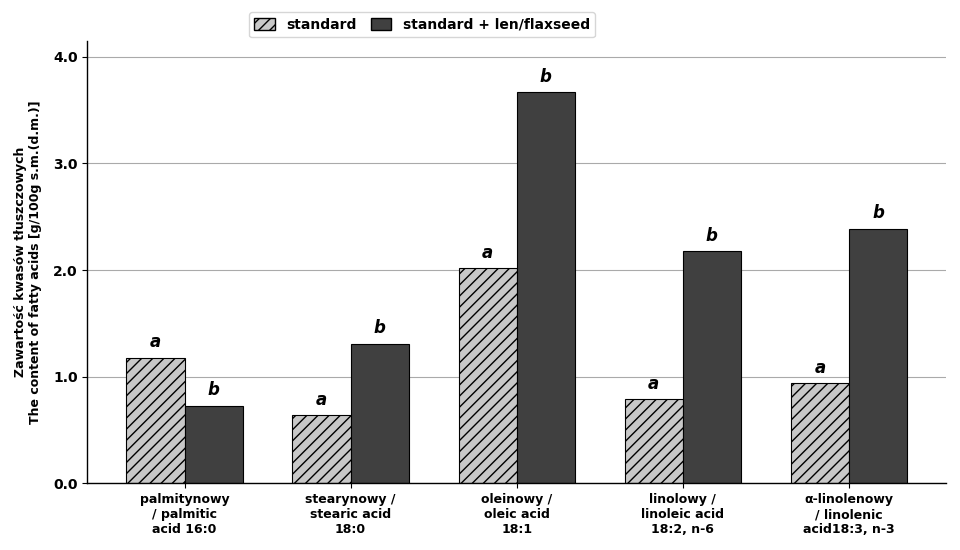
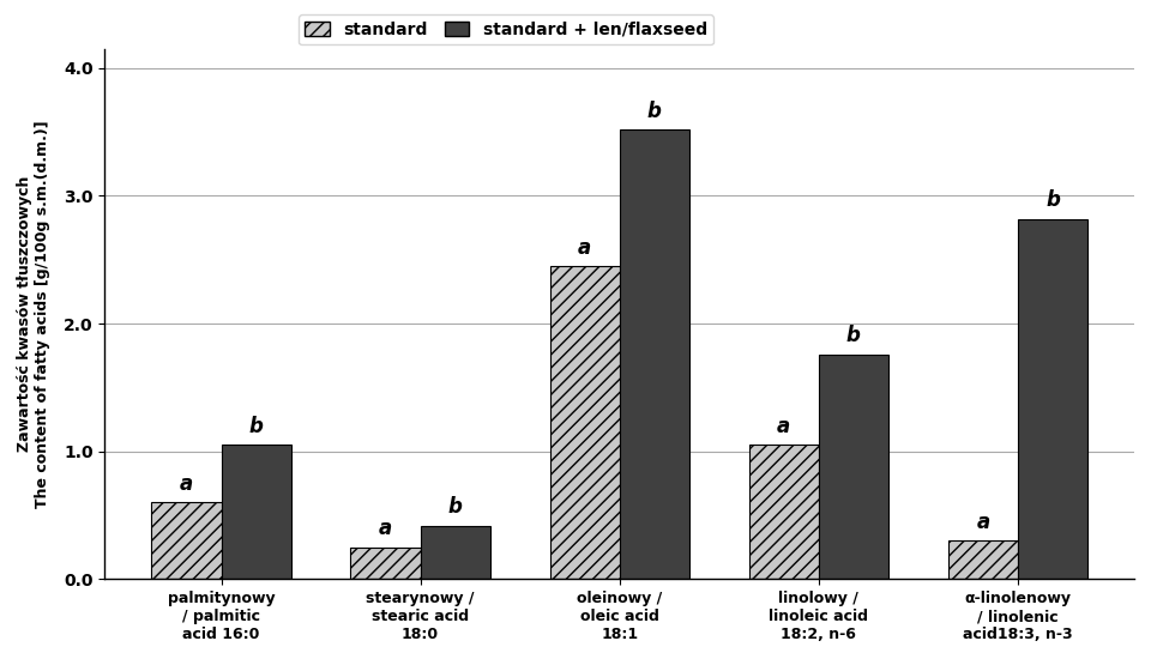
standard/palmitynowy / palmitic acid 16:0: 1.18 -> 0.60
standard + len/flaxseed/palmitynowy / palmitic acid 16:0: 0.73 -> 1.05
standard/stearynowy / stearic acid 18:0: 0.64 -> 0.25
standard + len/flaxseed/stearynowy / stearic acid 18:0: 1.31 -> 0.42
standard/oleinowy / oleic acid 18:1: 2.02 -> 2.45
standard + len/flaxseed/oleinowy / oleic acid 18:1: 3.67 -> 3.52
standard/linolowy / linoleic acid 18:2, n-6: 0.79 -> 1.05
standard + len/flaxseed/linolowy / linoleic acid 18:2, n-6: 2.18 -> 1.76
standard/α-linolenowy / linolenic acid18:3, n-3: 0.94 -> 0.30
standard + len/flaxseed/α-linolenowy / linolenic acid18:3, n-3: 2.39 -> 2.82
